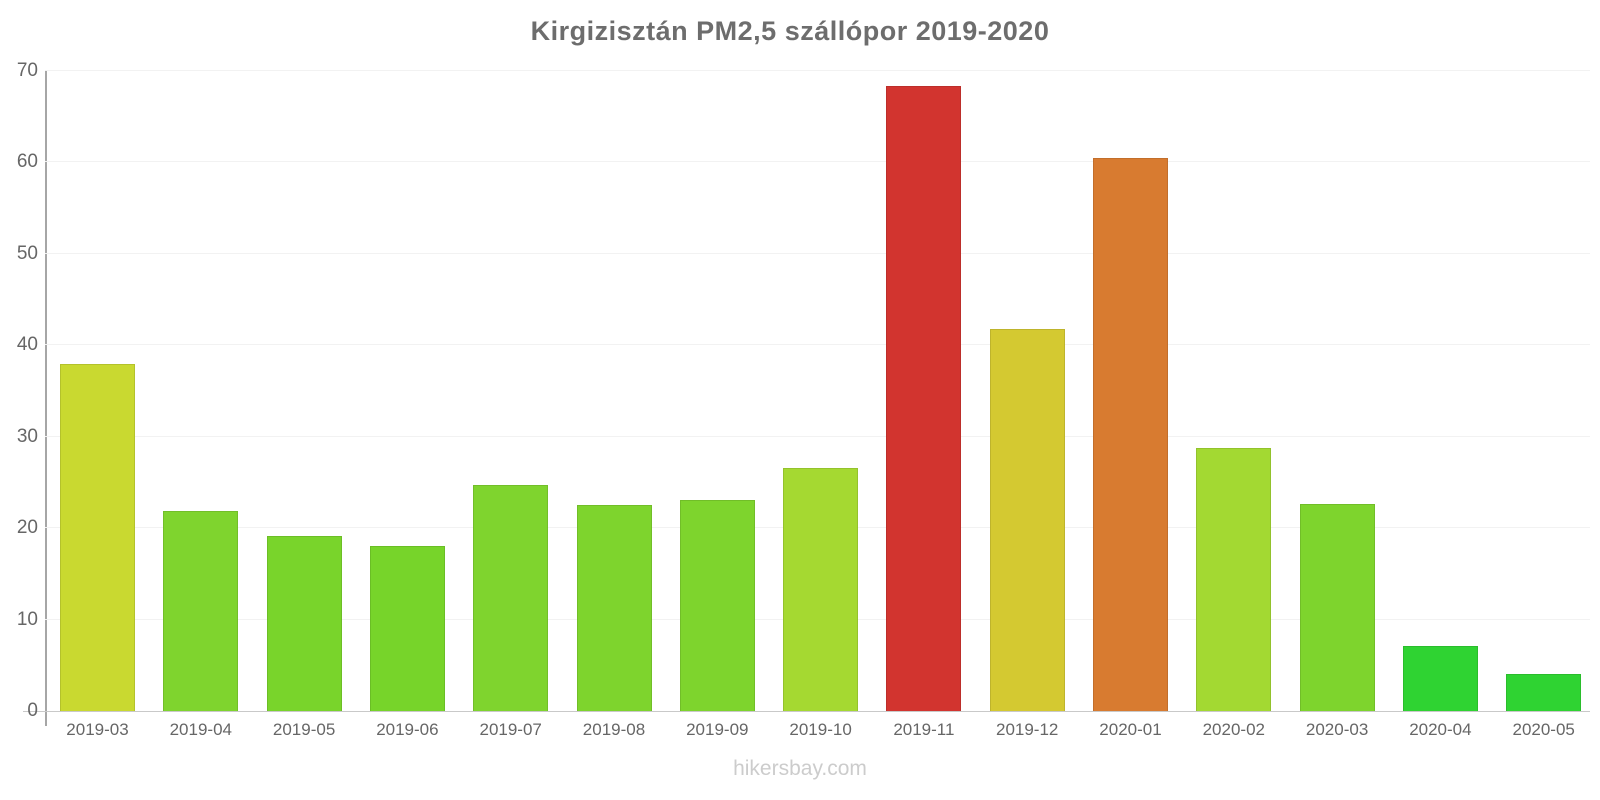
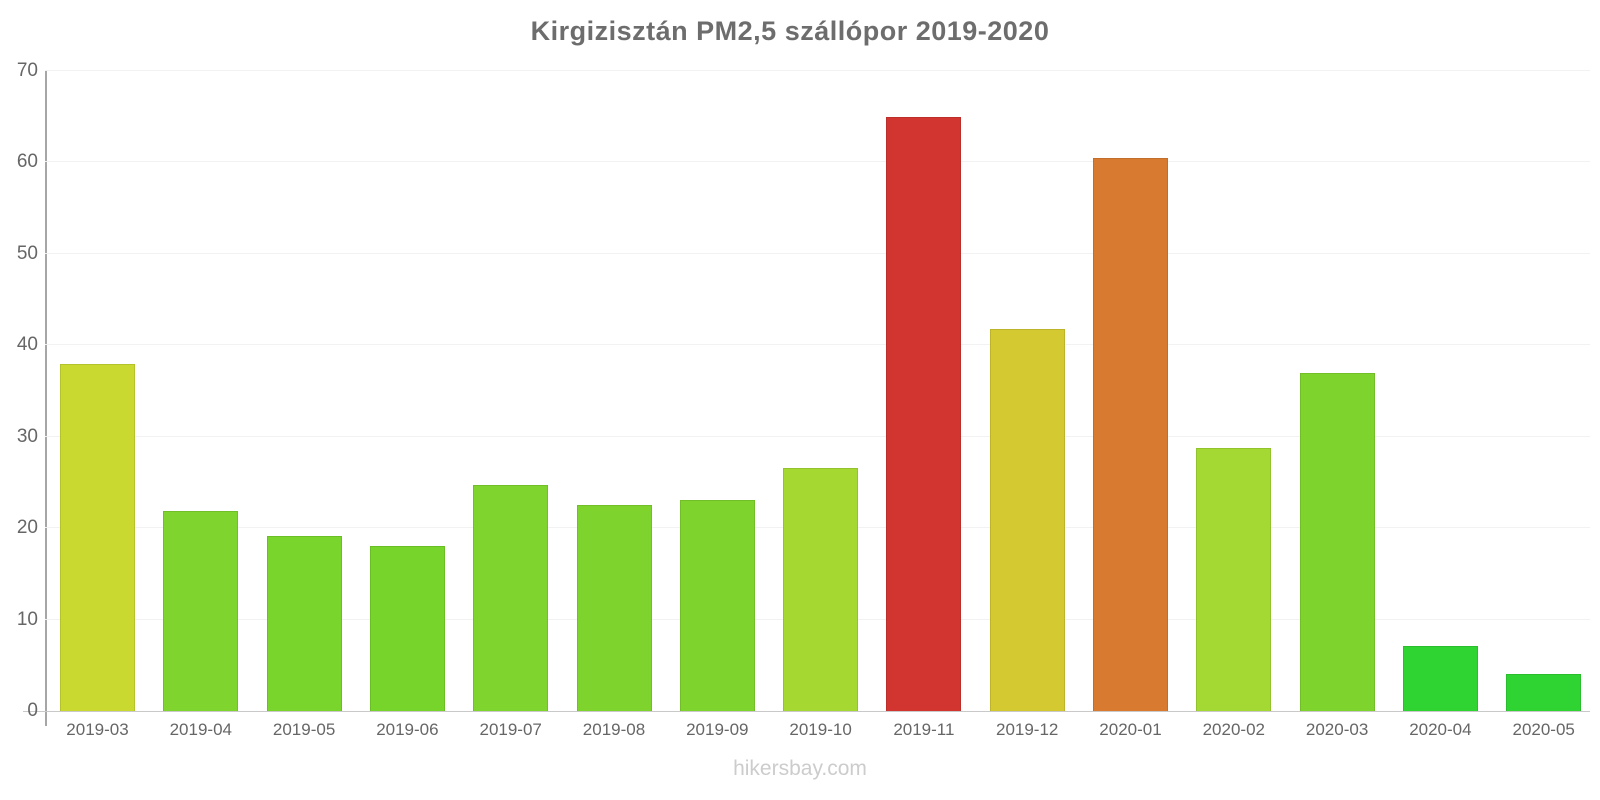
2019-11: 68 -> 65
2020-03: 23 -> 37
